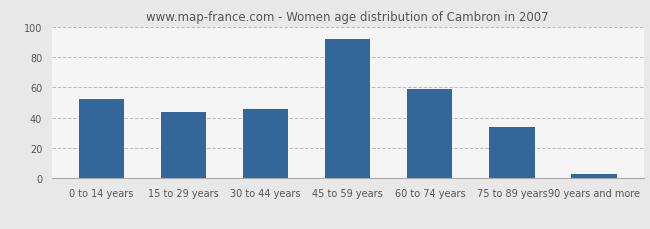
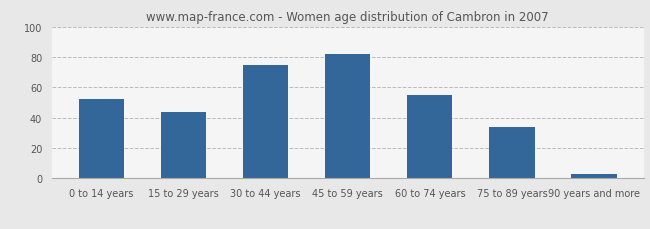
30 to 44 years: 46 -> 75
45 to 59 years: 92 -> 82
60 to 74 years: 59 -> 55
